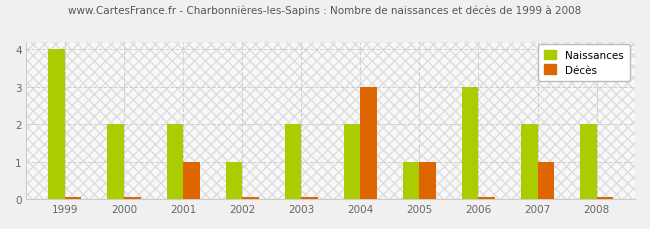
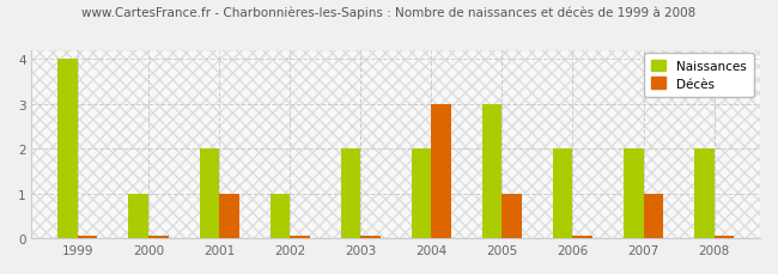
Naissances/2000: 2 -> 1
Naissances/2005: 1 -> 3
Naissances/2006: 3 -> 2
